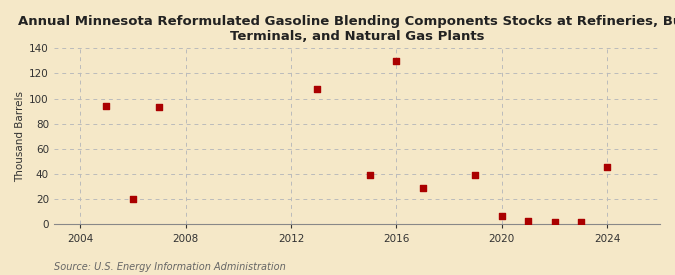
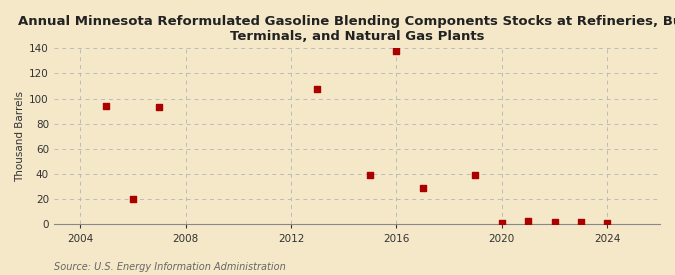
2016: 130 -> 138
2020: 7 -> 1
2024: 46 -> 1
